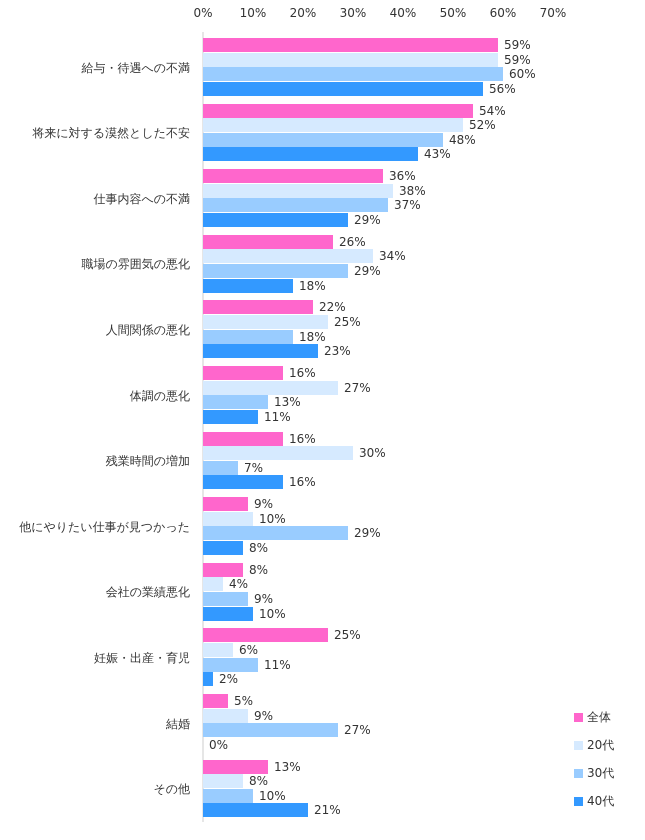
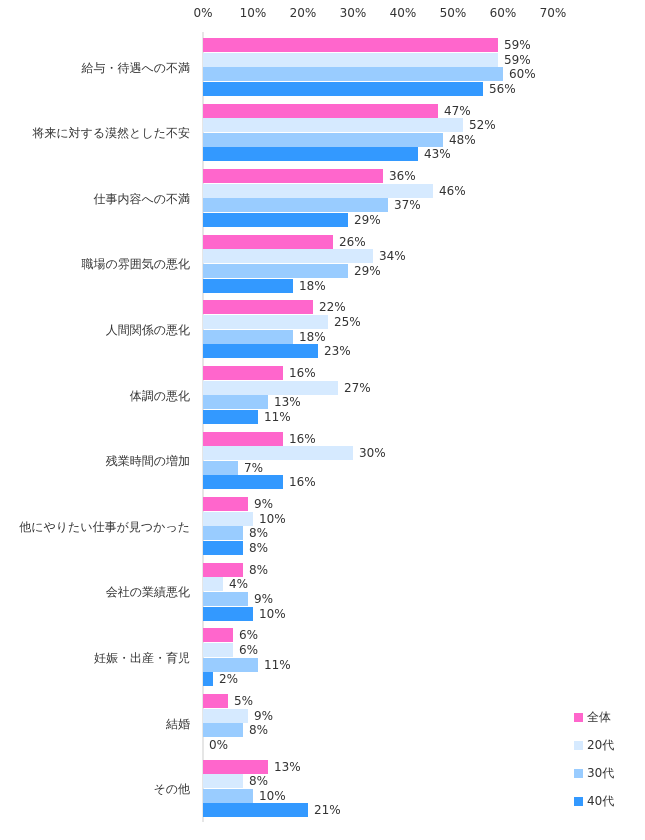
全体/将来に対する漠然とした不安: 54% -> 47%
20代/仕事内容への不満: 38% -> 46%
30代/他にやりたい仕事が見つかった: 29% -> 8%
全体/妊娠・出産・育児: 25% -> 6%
30代/結婚: 27% -> 8%
